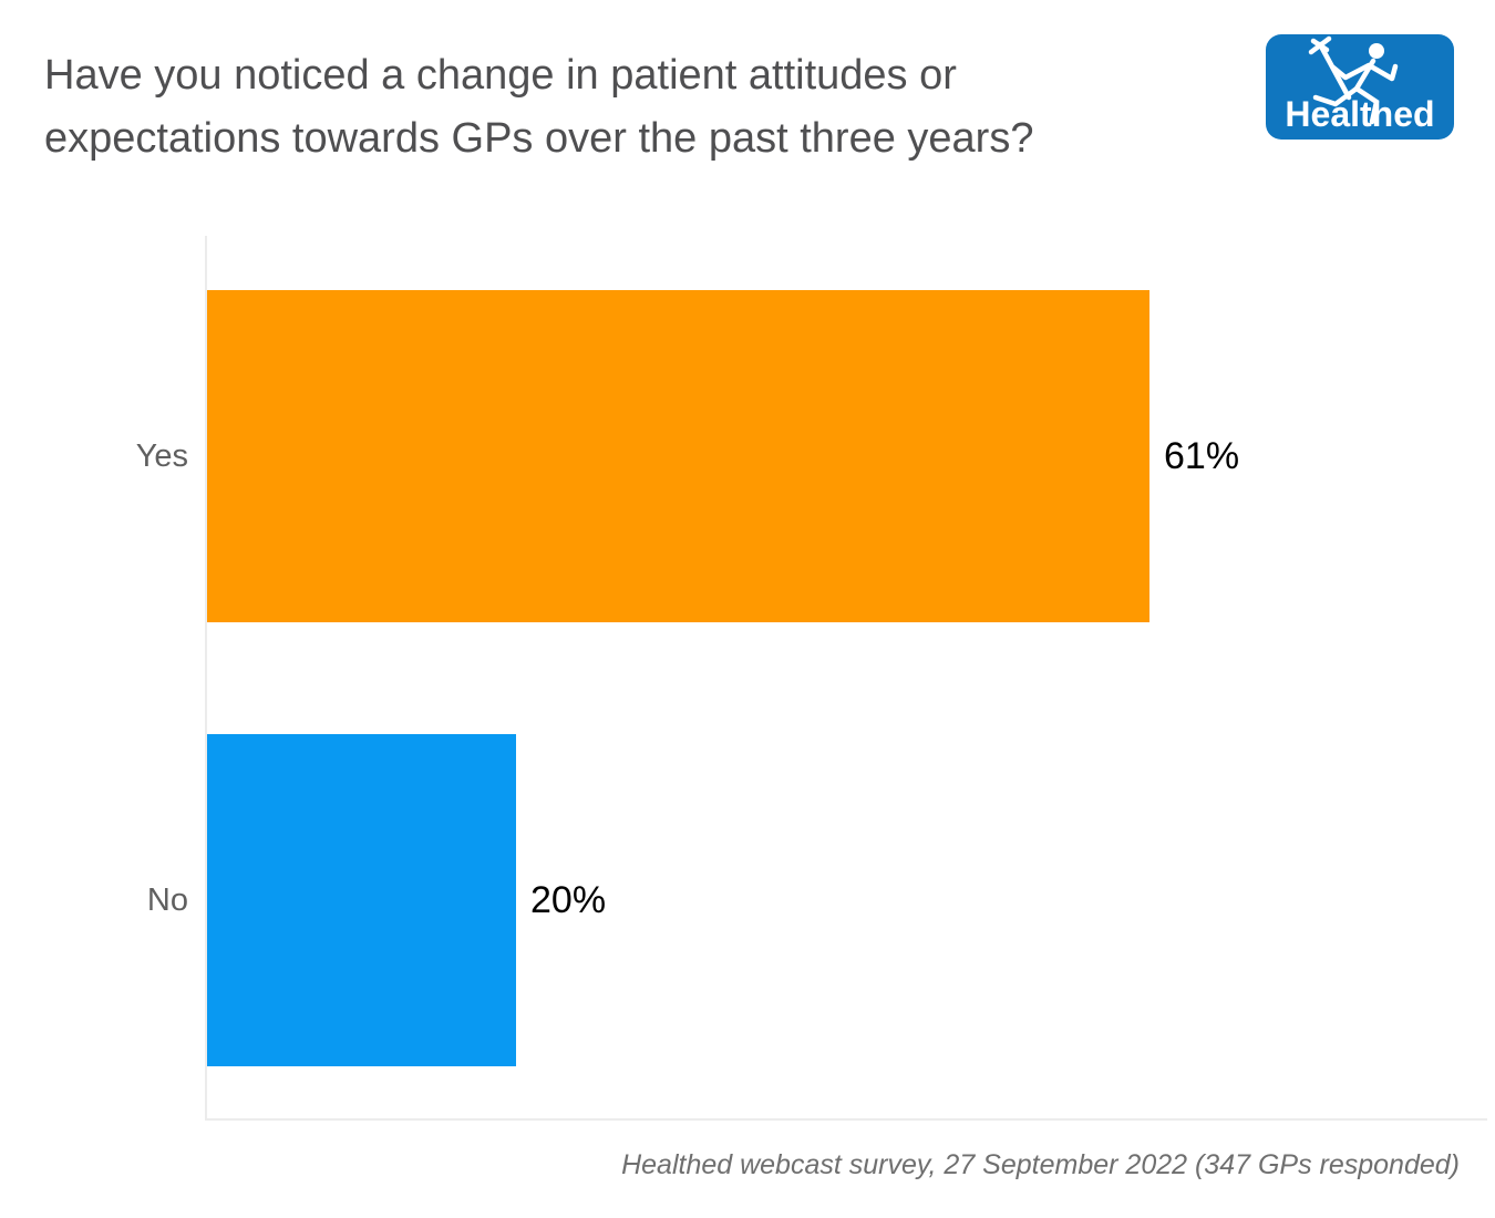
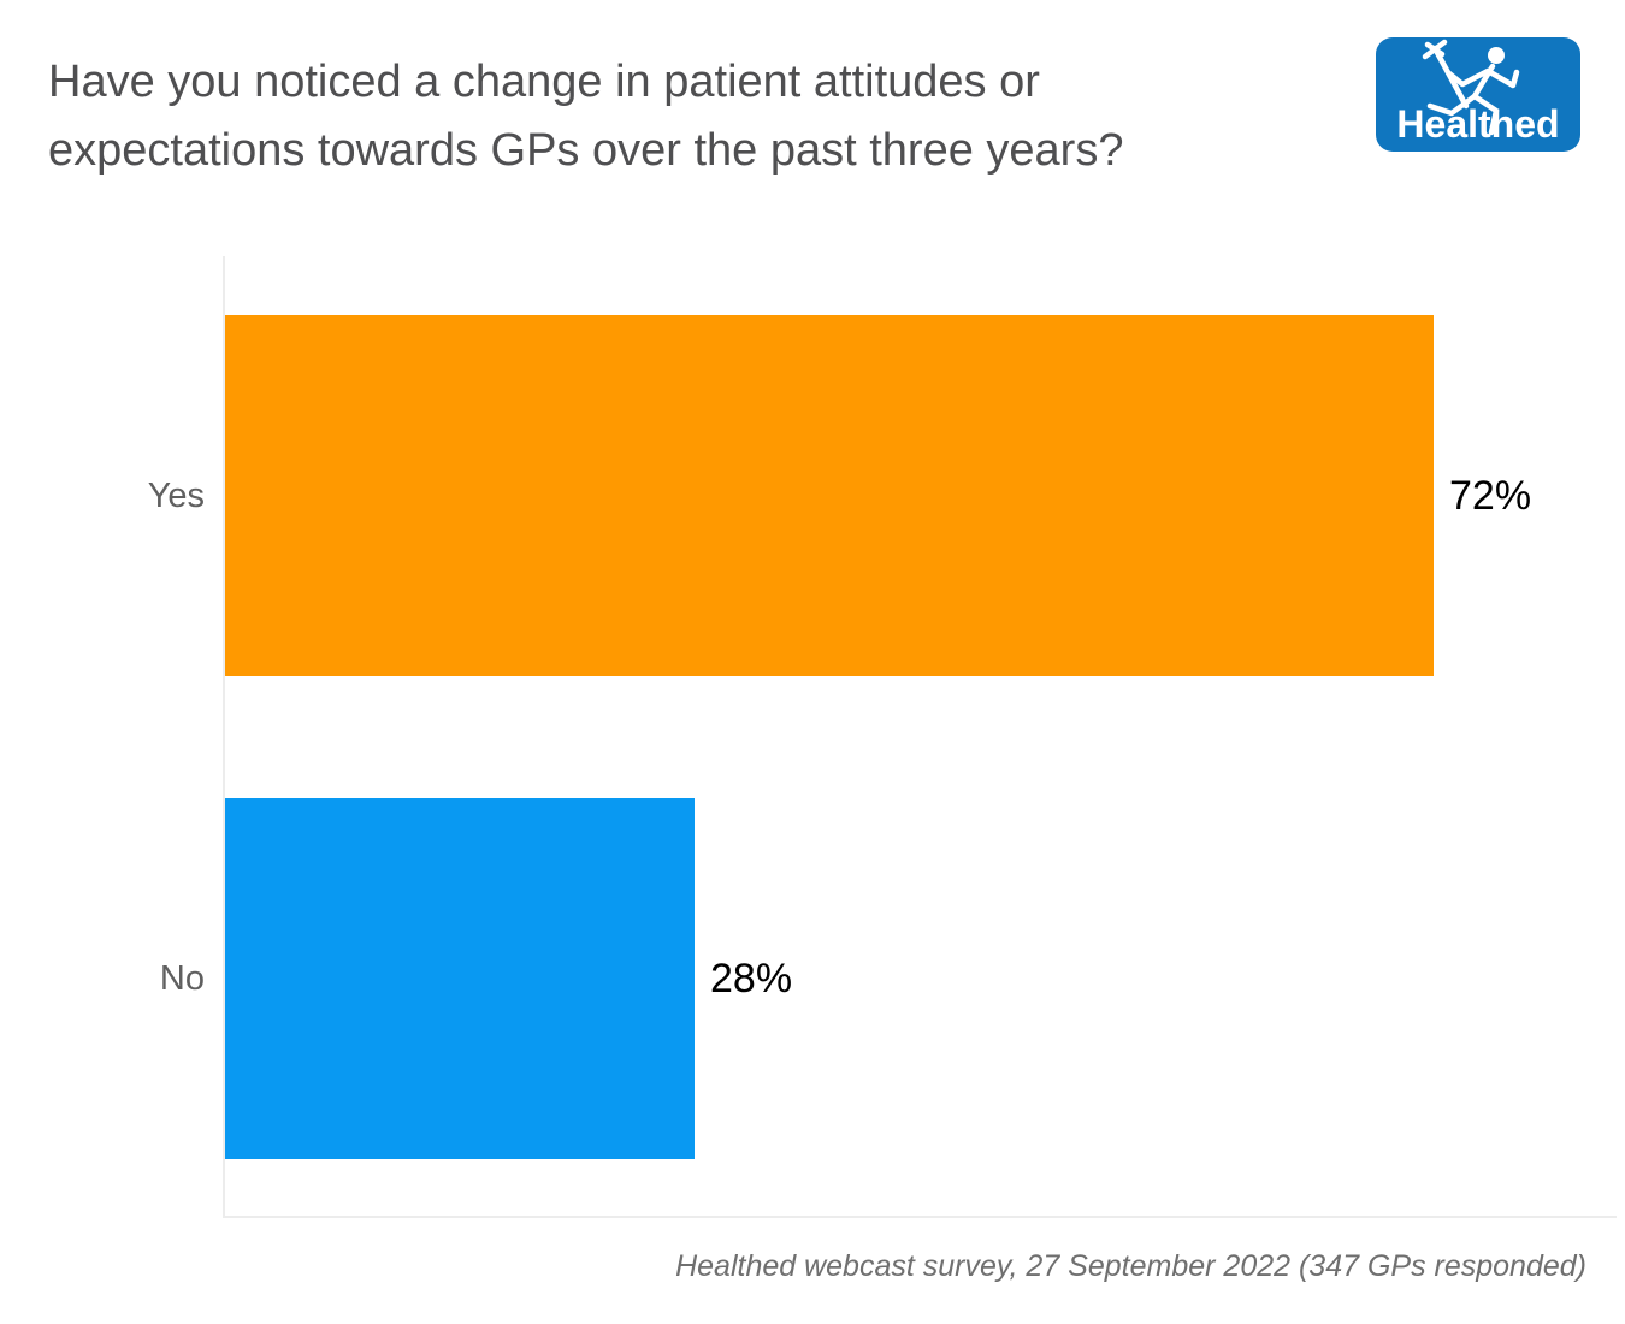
Yes: 61% -> 72%
No: 20% -> 28%
